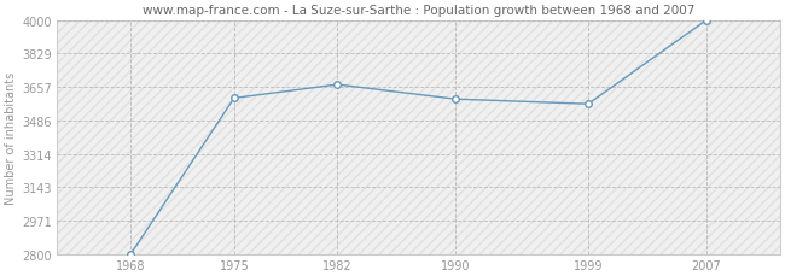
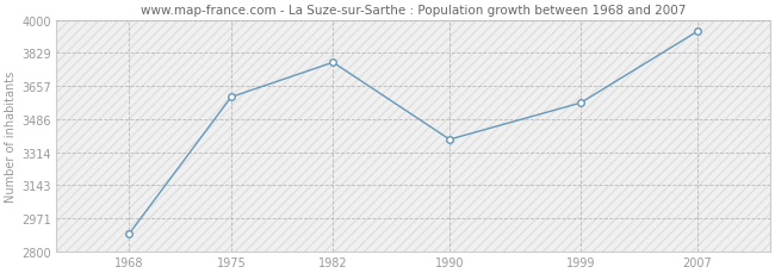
1968: 2800 -> 2890
1982: 3670 -> 3780
1990: 3600 -> 3380
2007: 4000 -> 3940
